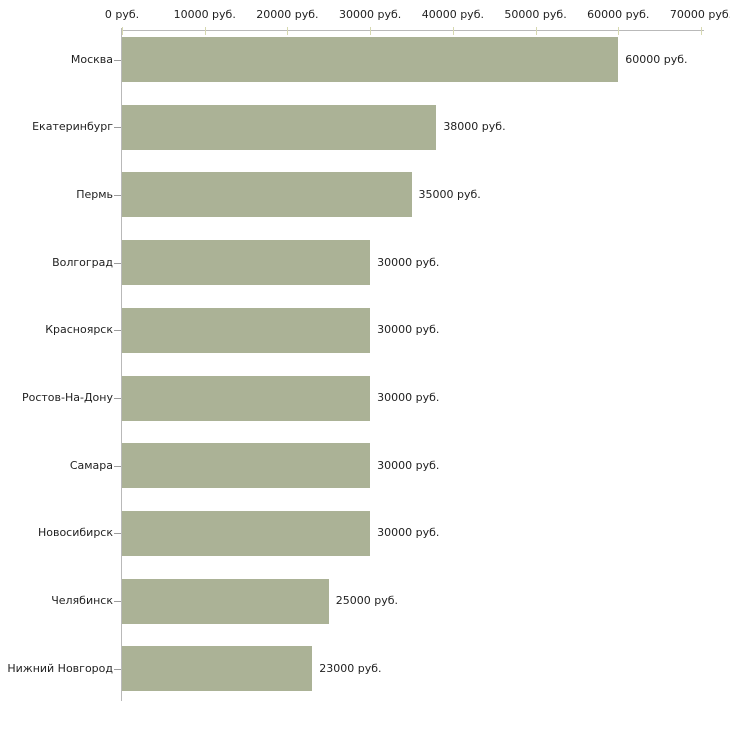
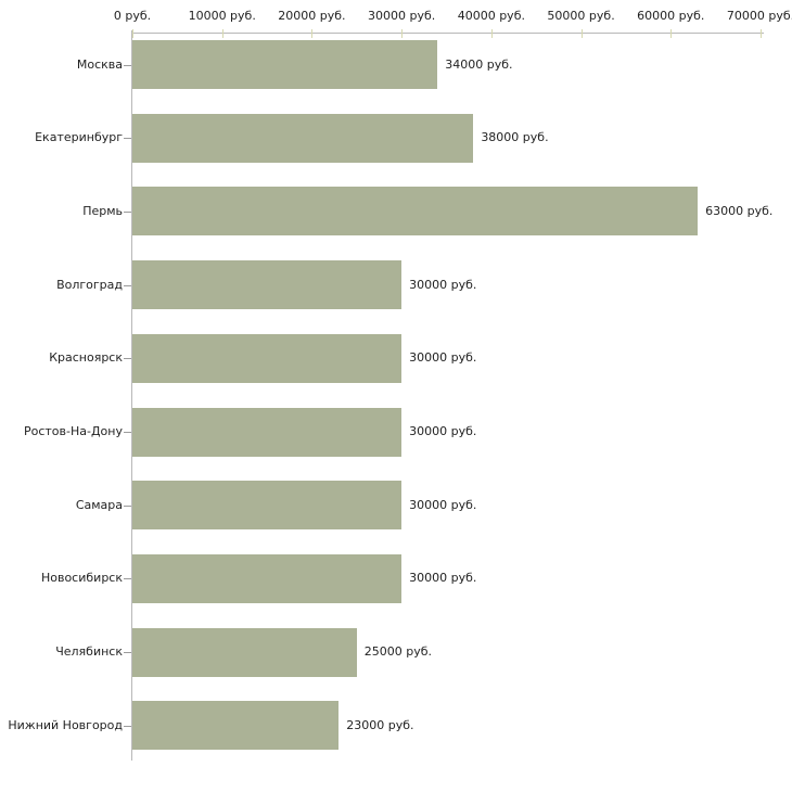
Москва: 60000 -> 34000
Пермь: 35000 -> 63000
